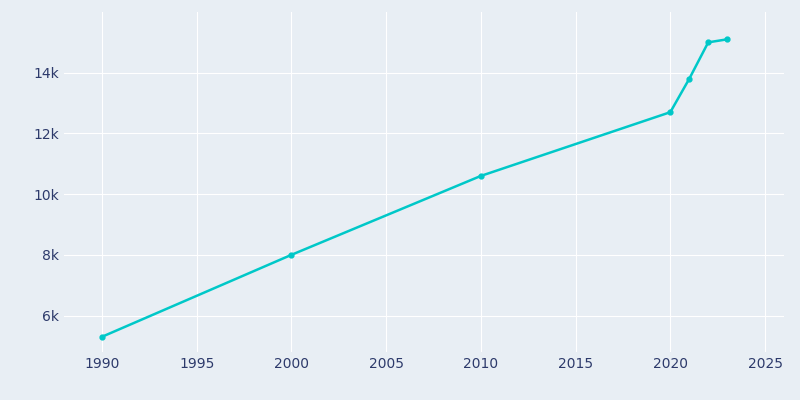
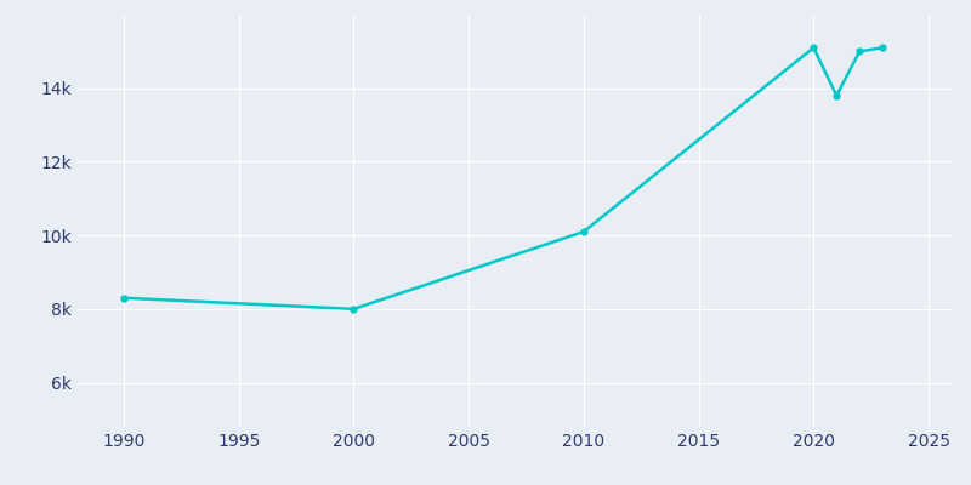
1990: 5.3k -> 8.3k
2010: 10.6k -> 10.1k
2020: 12.7k -> 15.1k
